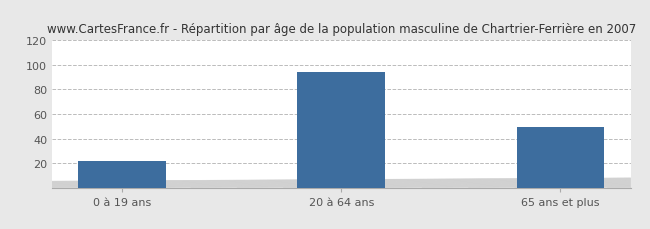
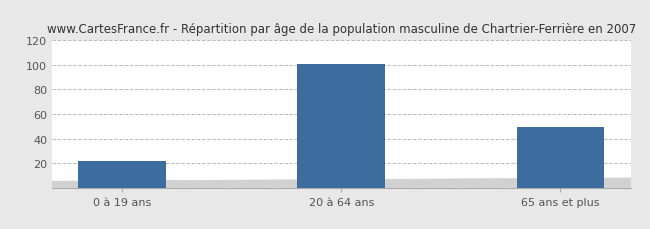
20 à 64 ans: 94 -> 101
